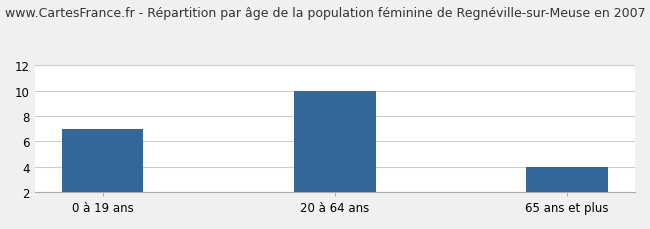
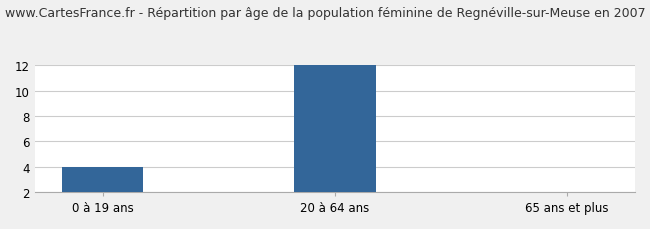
0 à 19 ans: 7 -> 4
20 à 64 ans: 10 -> 12
65 ans et plus: 4 -> 2
